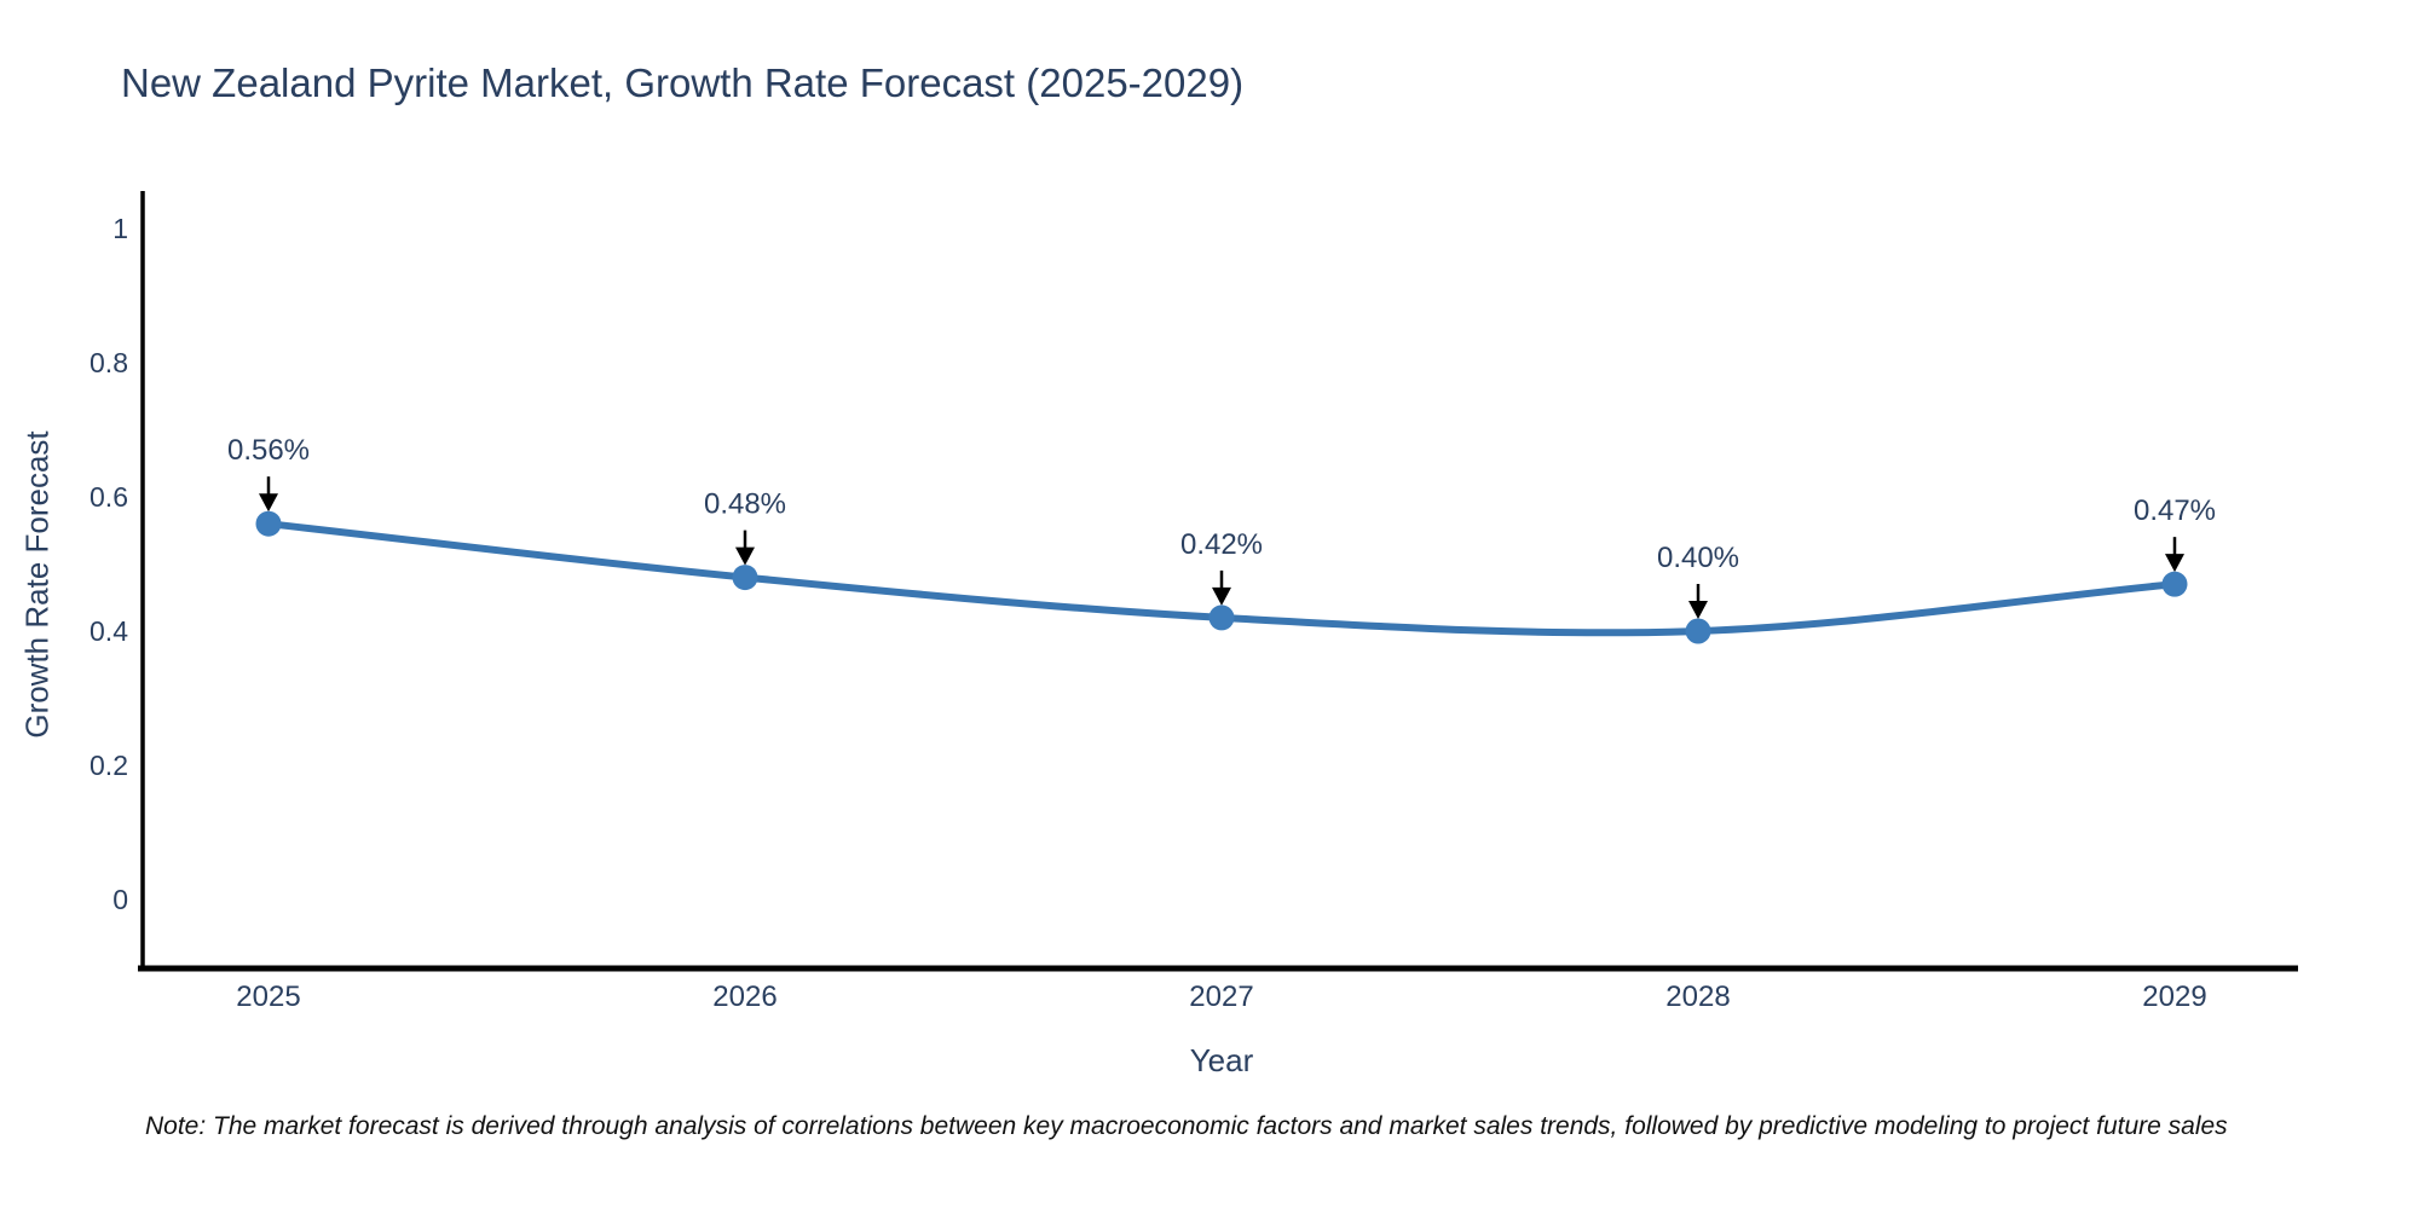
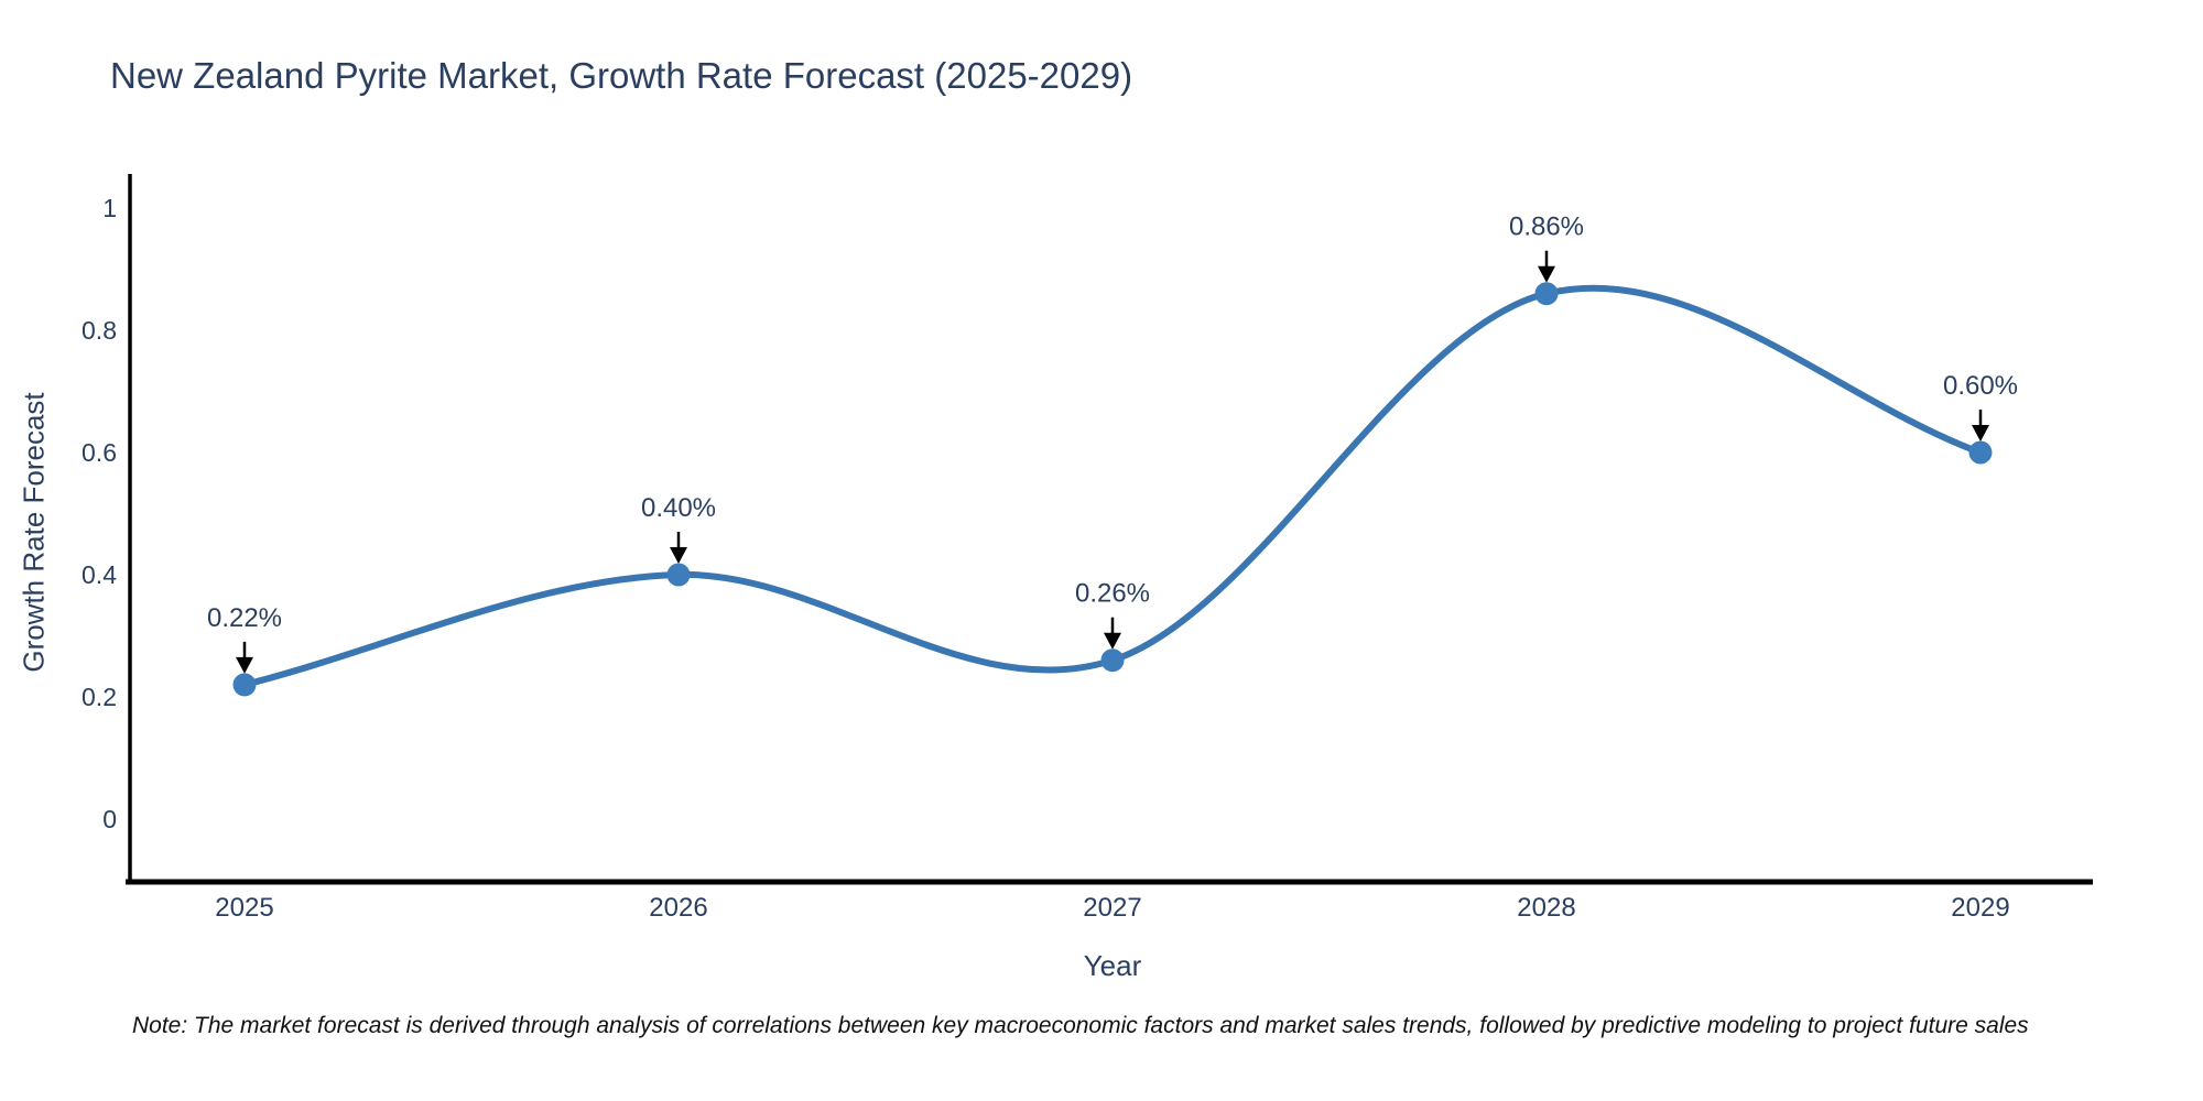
2025: 0.56% -> 0.22%
2026: 0.48% -> 0.40%
2027: 0.42% -> 0.26%
2028: 0.40% -> 0.86%
2029: 0.47% -> 0.60%
